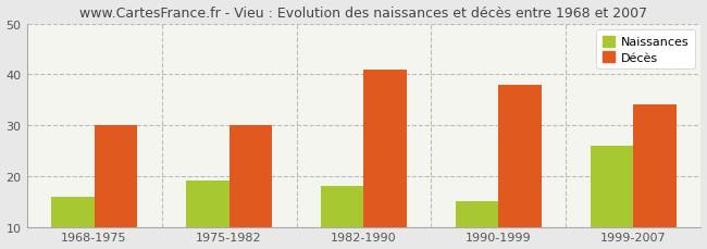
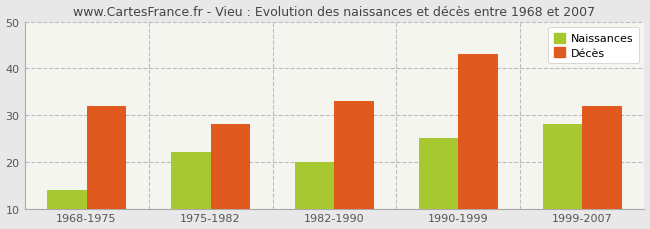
Naissances/1968-1975: 16 -> 14
Décès/1968-1975: 30 -> 32
Naissances/1975-1982: 19 -> 22
Décès/1975-1982: 30 -> 28
Naissances/1982-1990: 18 -> 20
Décès/1982-1990: 41 -> 33
Naissances/1990-1999: 15 -> 25
Décès/1990-1999: 38 -> 43
Naissances/1999-2007: 26 -> 28
Décès/1999-2007: 34 -> 32
